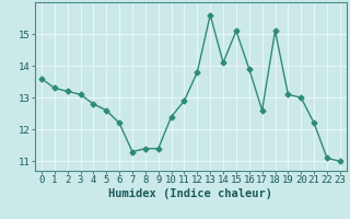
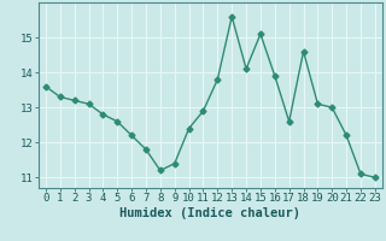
7: 11.3 -> 11.8
8: 11.4 -> 11.2
18: 15.1 -> 14.6
